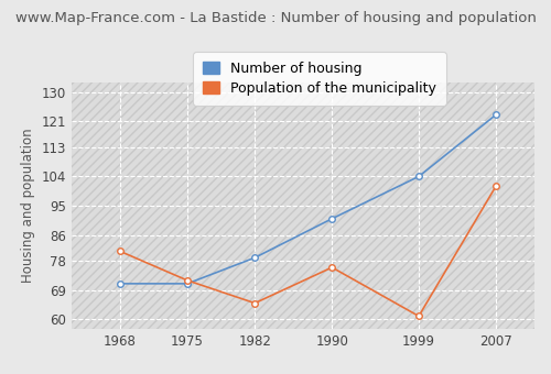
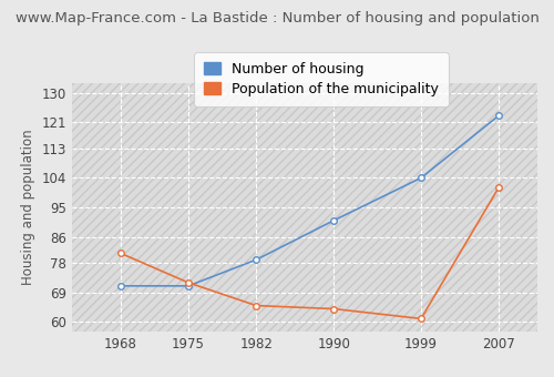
Population of the municipality/1990: 76 -> 64
